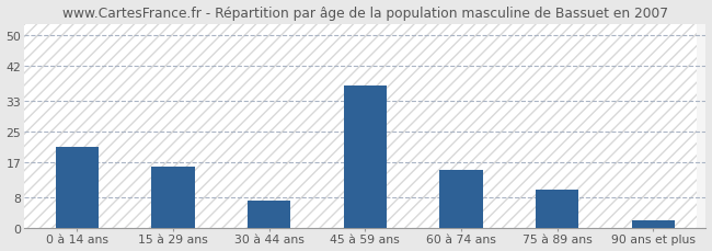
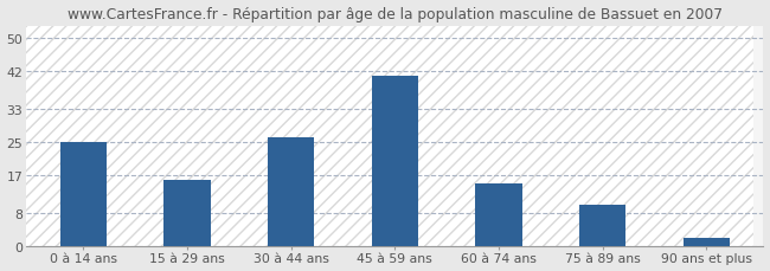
0 à 14 ans: 21 -> 25
30 à 44 ans: 7 -> 26
45 à 59 ans: 37 -> 41
